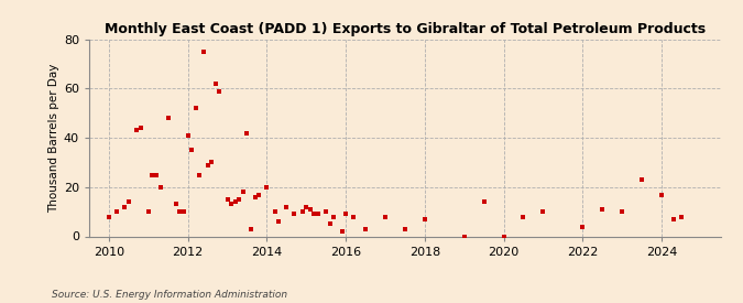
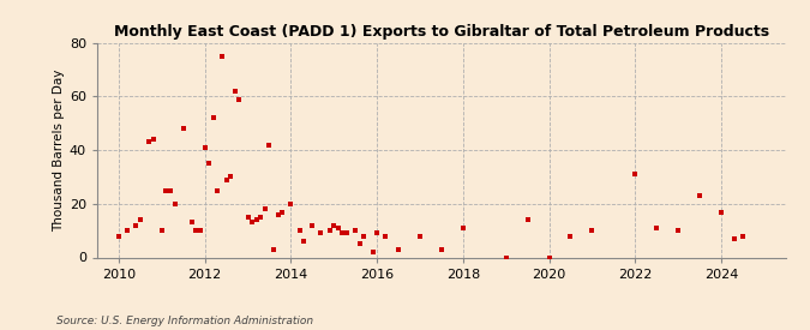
2018: 7 -> 11
2022: 4 -> 31
